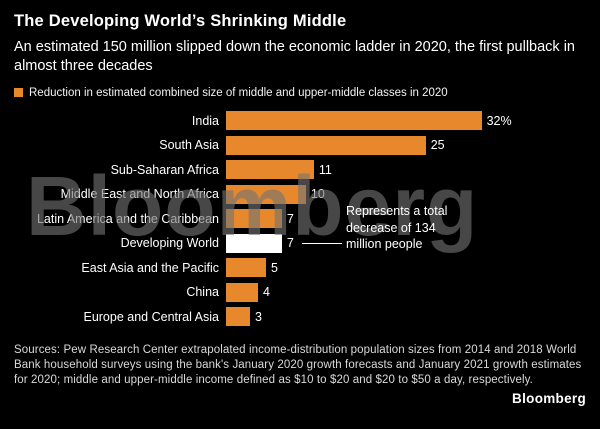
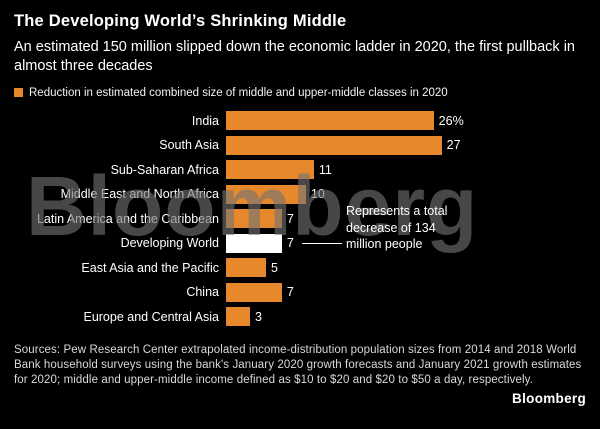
India: 32% -> 26%
South Asia: 25 -> 27
China: 4 -> 7
